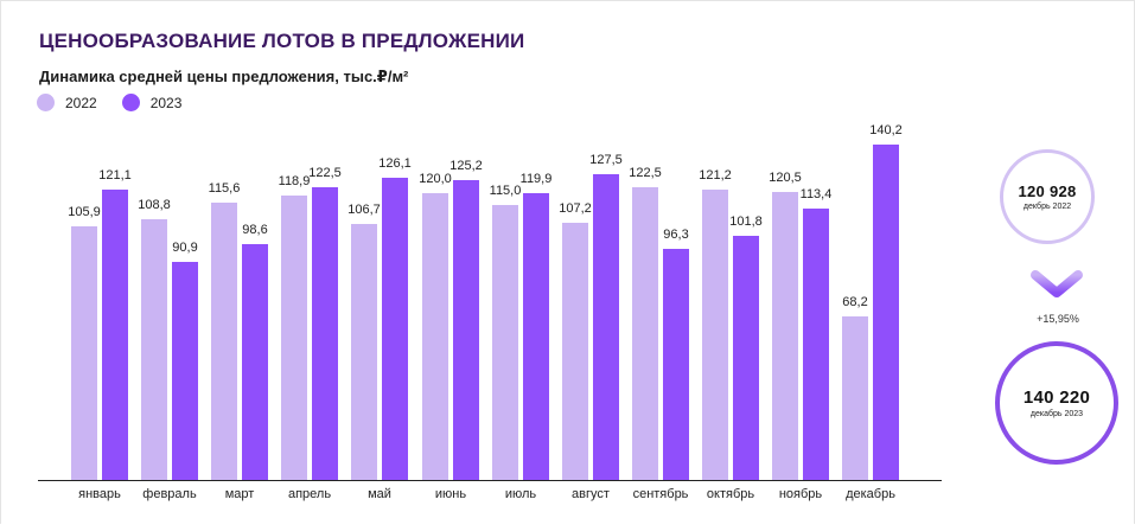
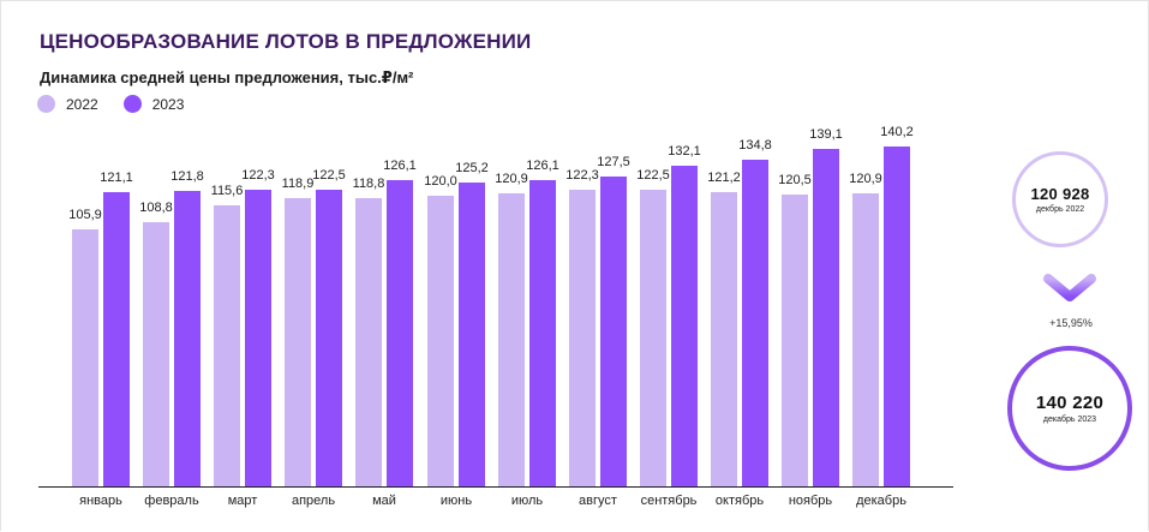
2023/февраль: 90,9 -> 121,8
2023/март: 98,6 -> 122,3
2022/май: 106,7 -> 118,8
2022/июль: 115,0 -> 120,9
2023/июль: 119,9 -> 126,1
2022/август: 107,2 -> 122,3
2023/сентябрь: 96,3 -> 132,1
2023/октябрь: 101,8 -> 134,8
2023/ноябрь: 113,4 -> 139,1
2022/декабрь: 68,2 -> 120,9
